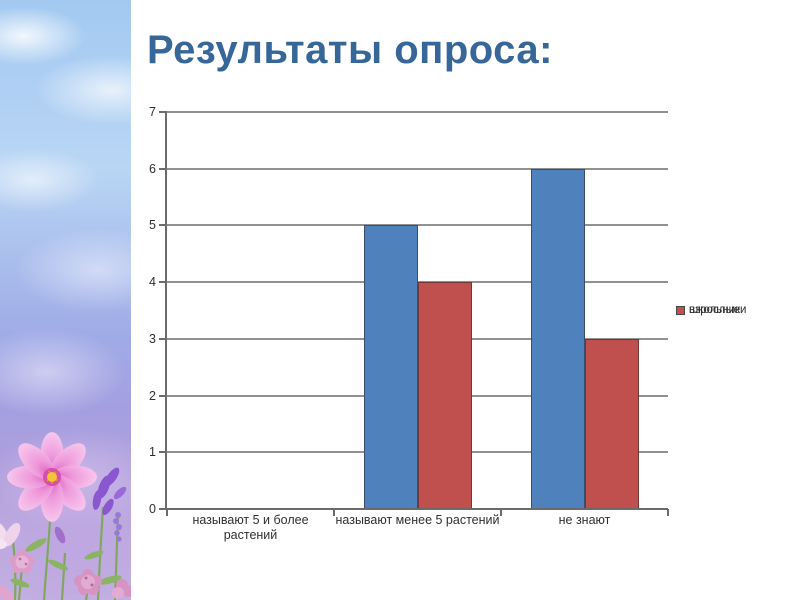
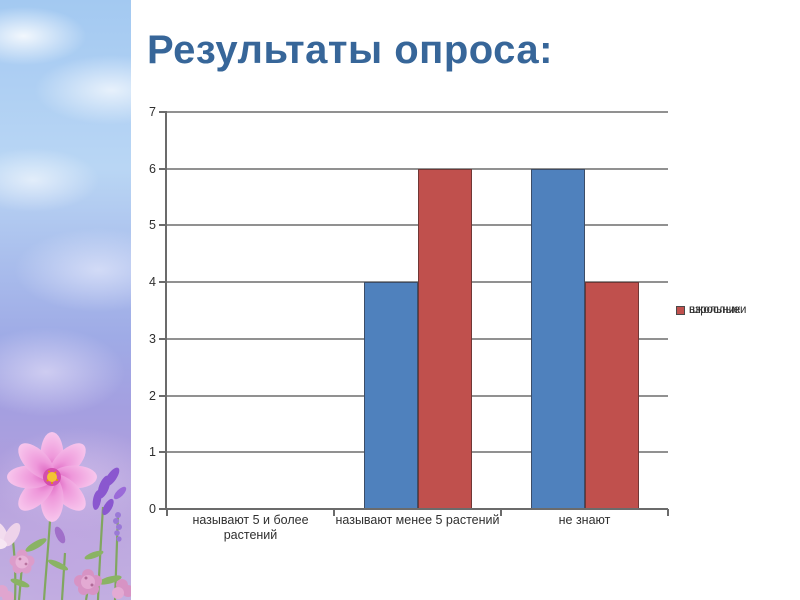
школьники/называют менее 5 растений: 5 -> 4
взрослые/называют менее 5 растений: 4 -> 6
взрослые/не знают: 3 -> 4
